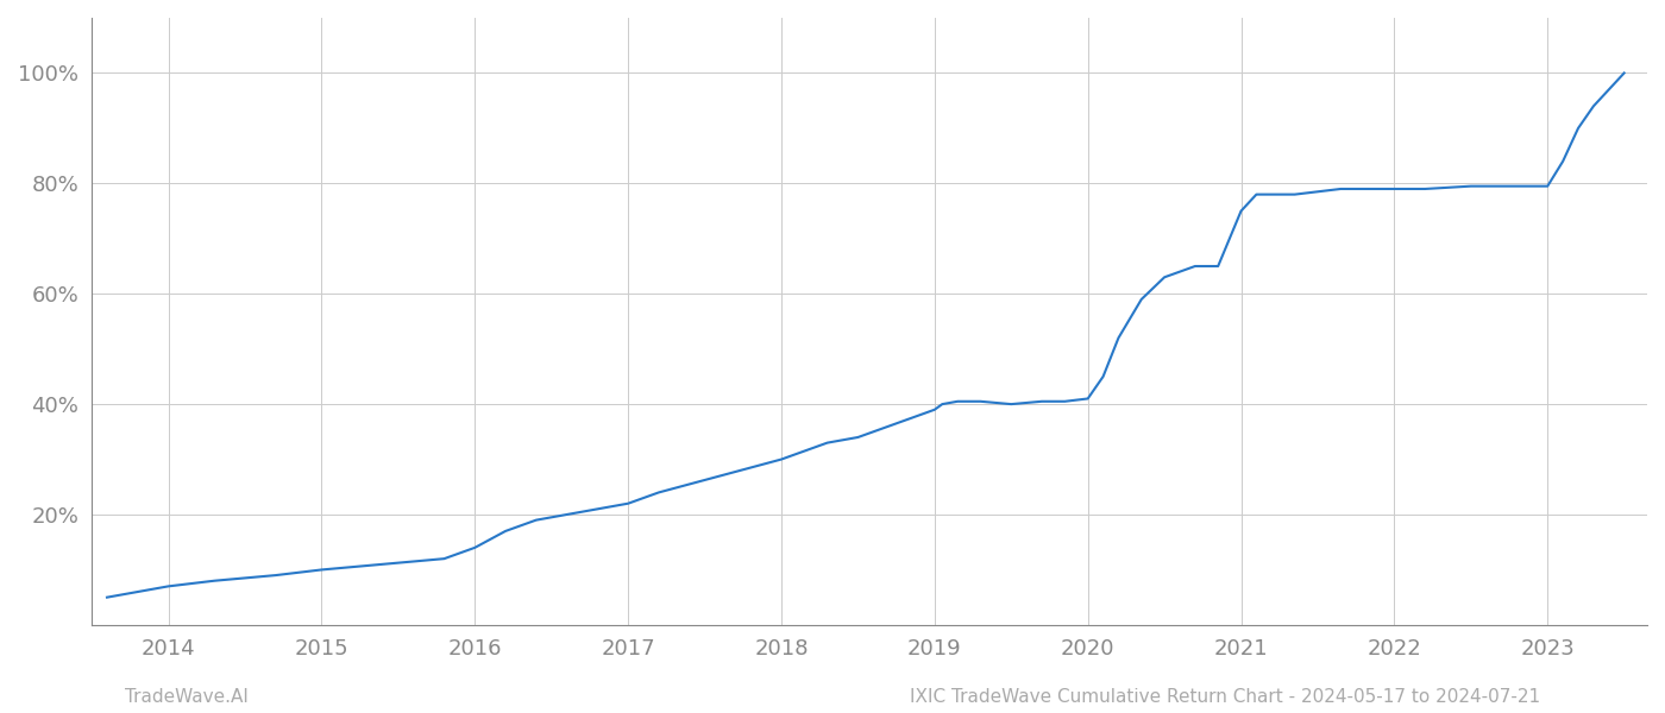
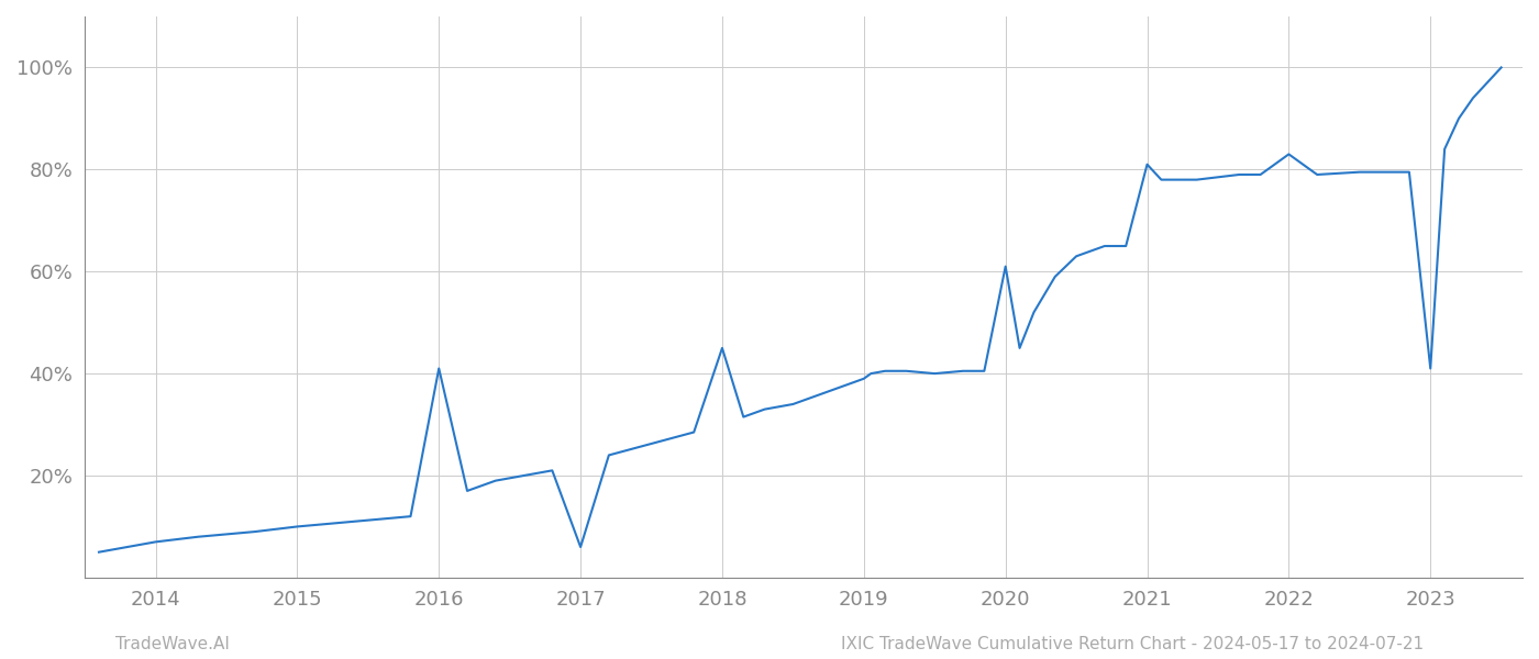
2016: 14.0% -> 41.0%
2017: 22.0% -> 6.0%
2018: 30.0% -> 45.0%
2020: 41.0% -> 61.0%
2021: 75.0% -> 81.0%
2022: 79.0% -> 83.0%
2023: 79.5% -> 41.0%
